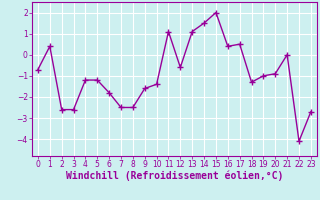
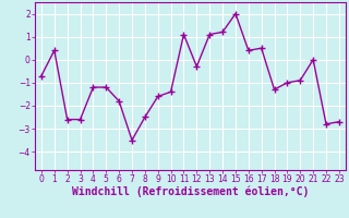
7: -2.5 -> -3.5
12: -0.6 -> -0.3
14: 1.5 -> 1.2
22: -4.1 -> -2.8
